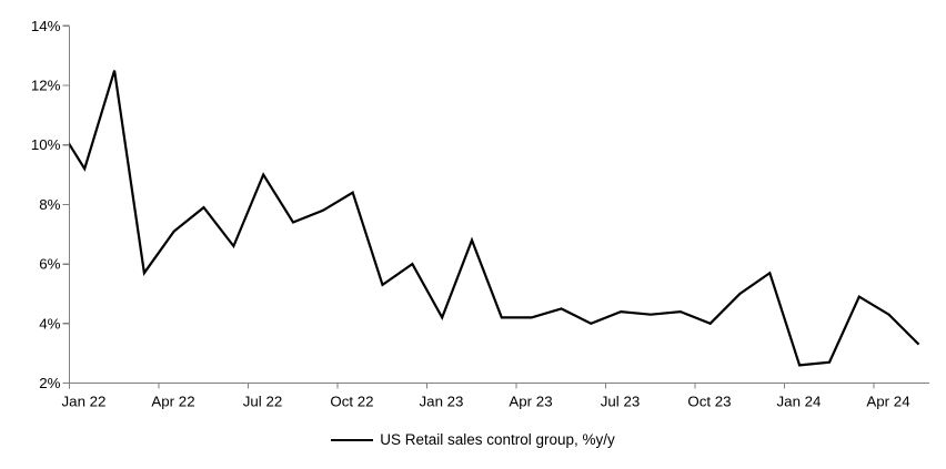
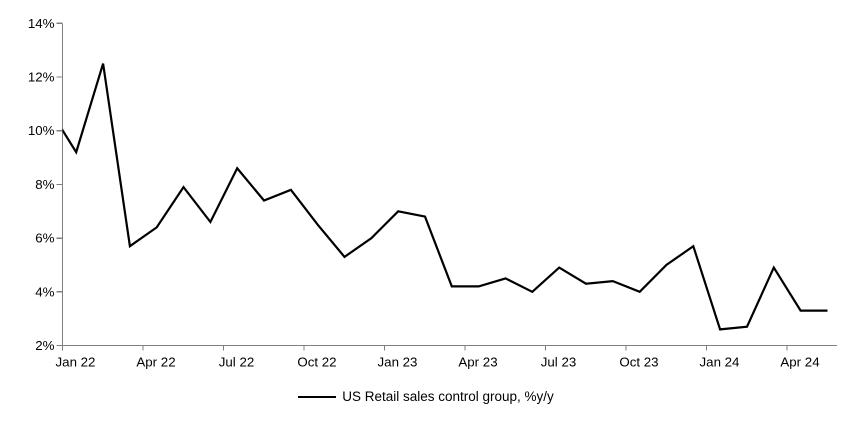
Apr 22: 7.1% -> 6.4%
Jul 22: 9.0% -> 8.6%
Oct 22: 8.4% -> 6.5%
Jan 23: 4.2% -> 7.0%
Jul 23: 4.4% -> 4.9%
Apr 24: 4.3% -> 3.3%
